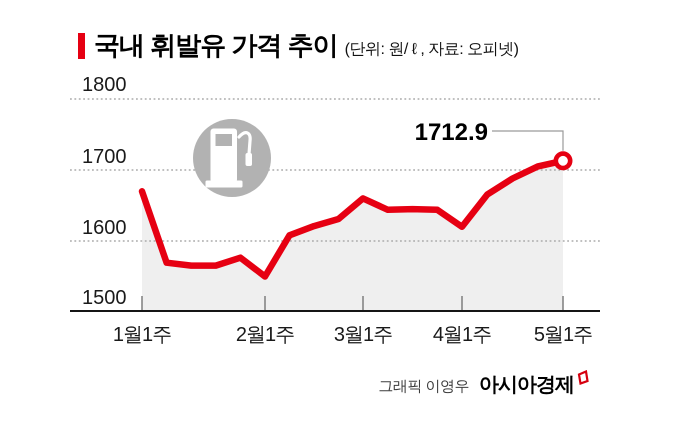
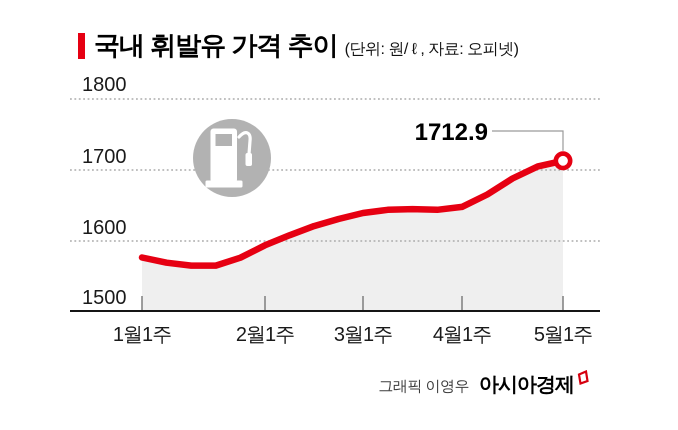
1월1주: 1670 -> 1580
2월1주: 1550 -> 1590
3월1주: 1660 -> 1640
4월1주: 1620 -> 1650
